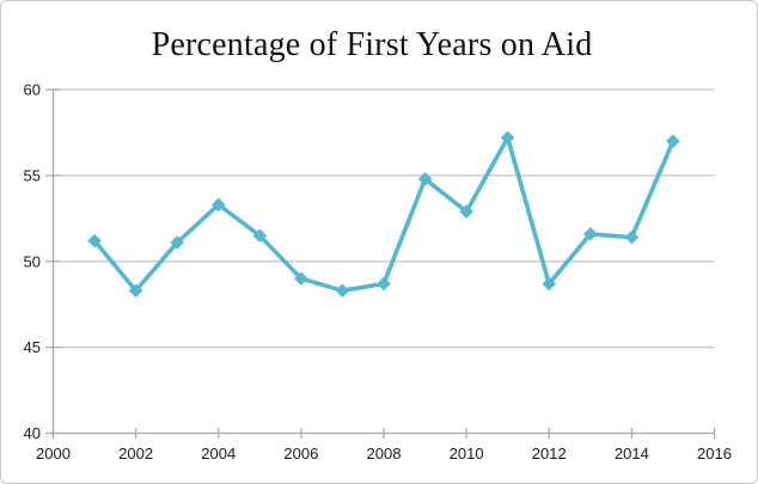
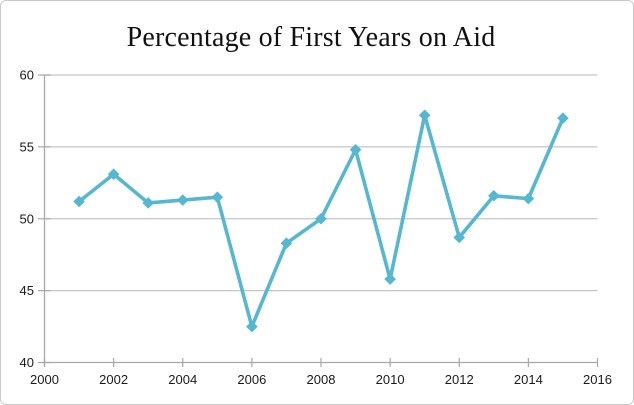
2002: 48.3 -> 53.1
2004: 53.3 -> 51.3
2006: 49.0 -> 42.5
2008: 48.7 -> 50.0
2010: 52.9 -> 45.8
